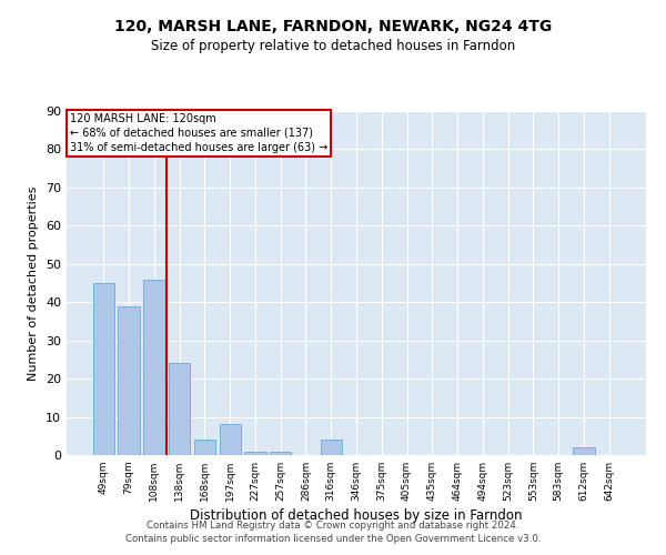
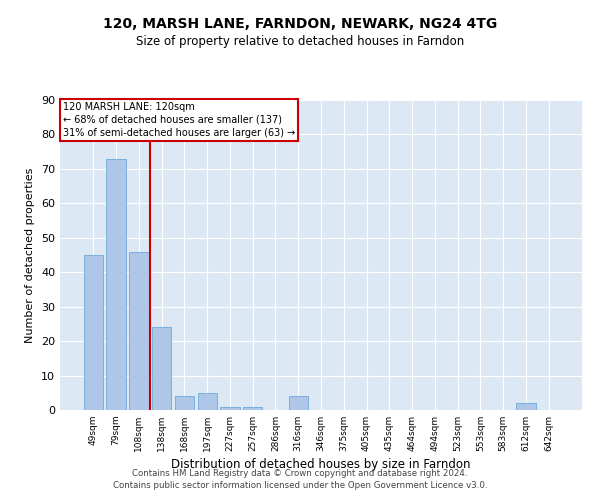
79sqm: 39 -> 73
197sqm: 8 -> 5
